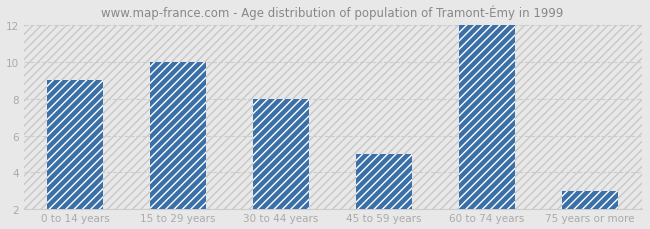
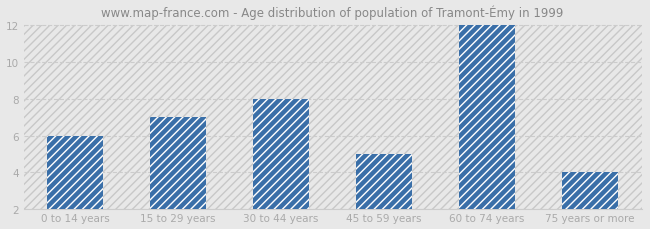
0 to 14 years: 9 -> 6
15 to 29 years: 10 -> 7
75 years or more: 3 -> 4
